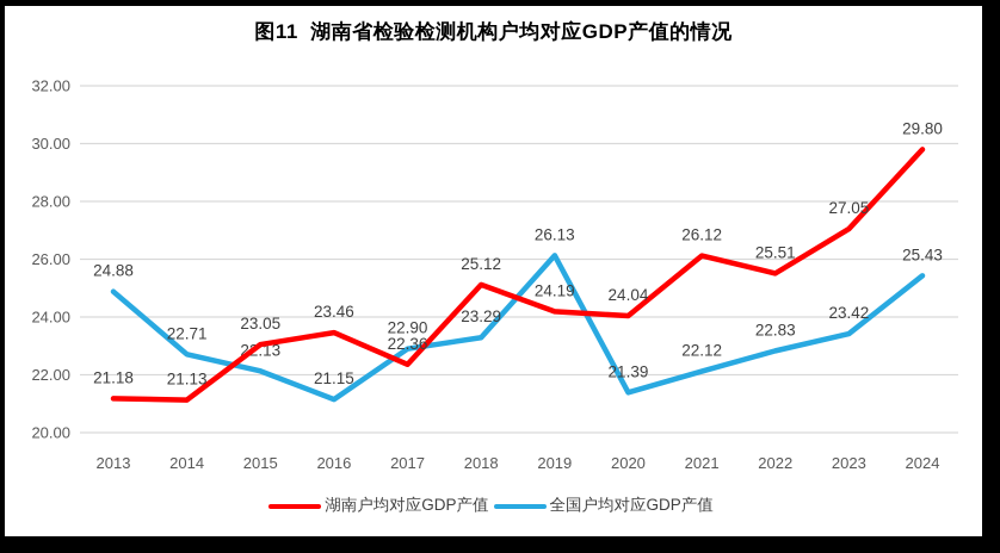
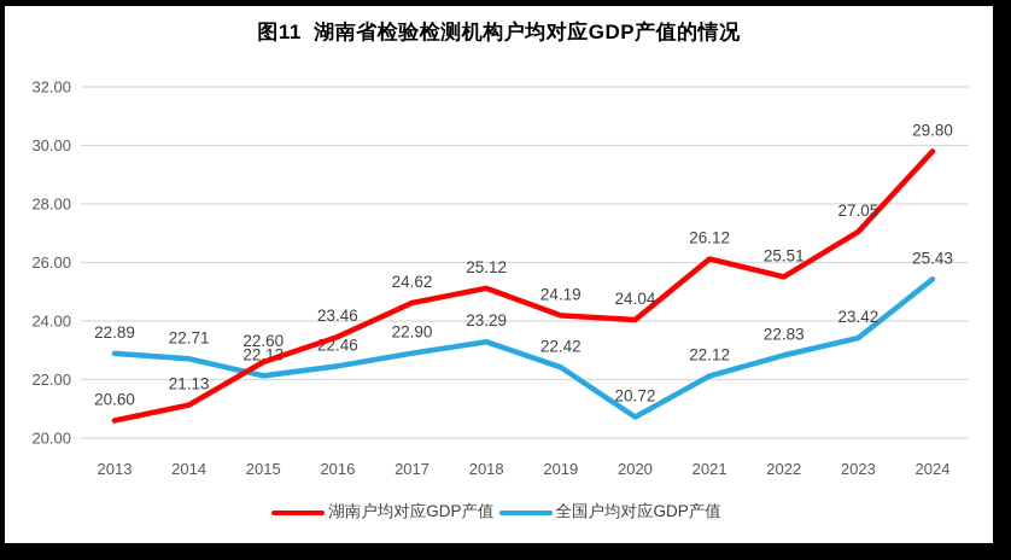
湖南户均对应GDP产值/2013: 21.18 -> 20.60
全国户均对应GDP产值/2013: 24.88 -> 22.89
湖南户均对应GDP产值/2015: 23.05 -> 22.60
全国户均对应GDP产值/2016: 21.15 -> 22.46
湖南户均对应GDP产值/2017: 22.36 -> 24.62
全国户均对应GDP产值/2019: 26.13 -> 22.42
全国户均对应GDP产值/2020: 21.39 -> 20.72
